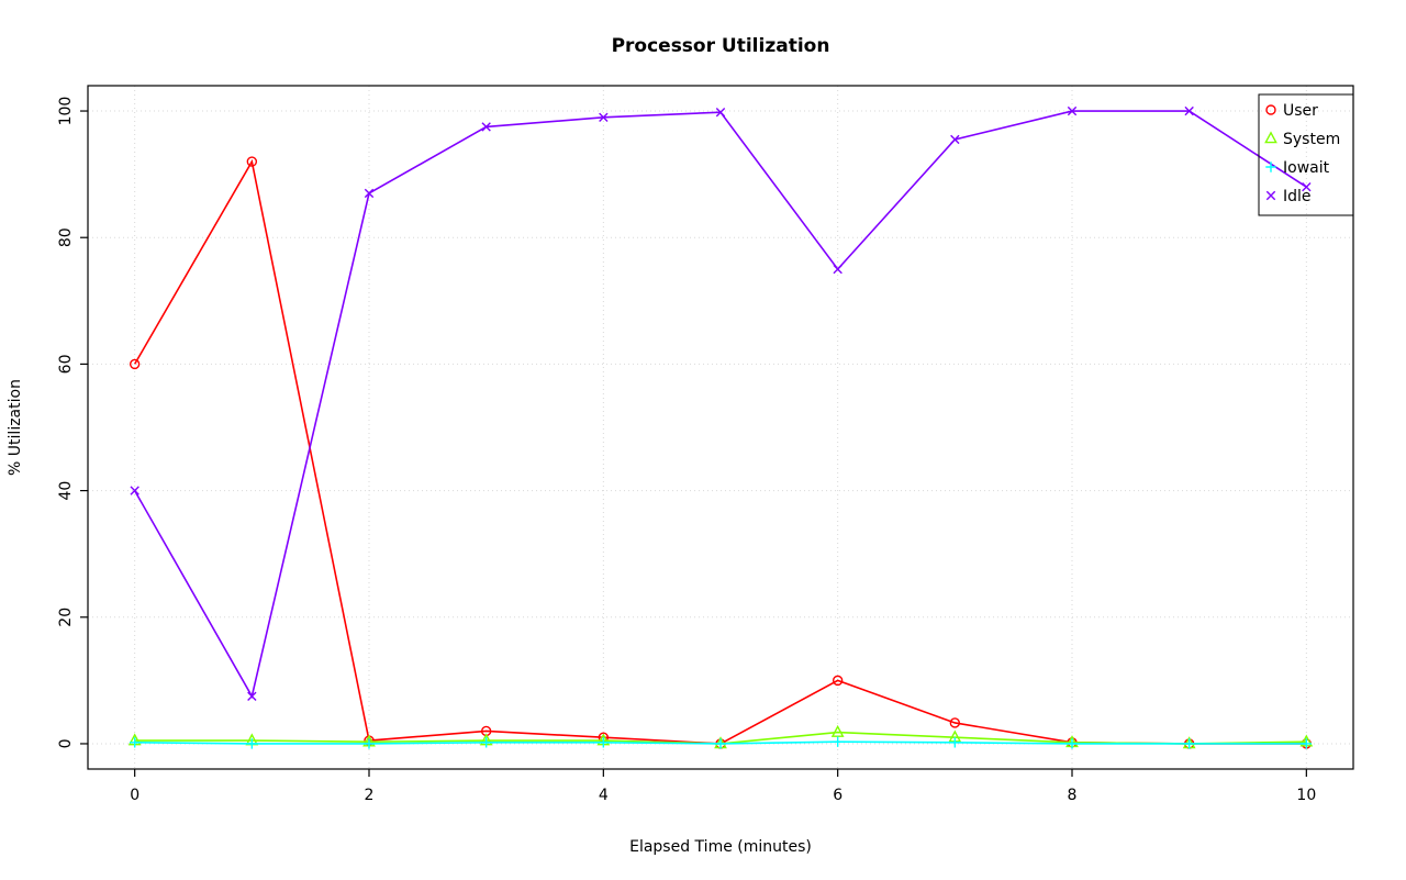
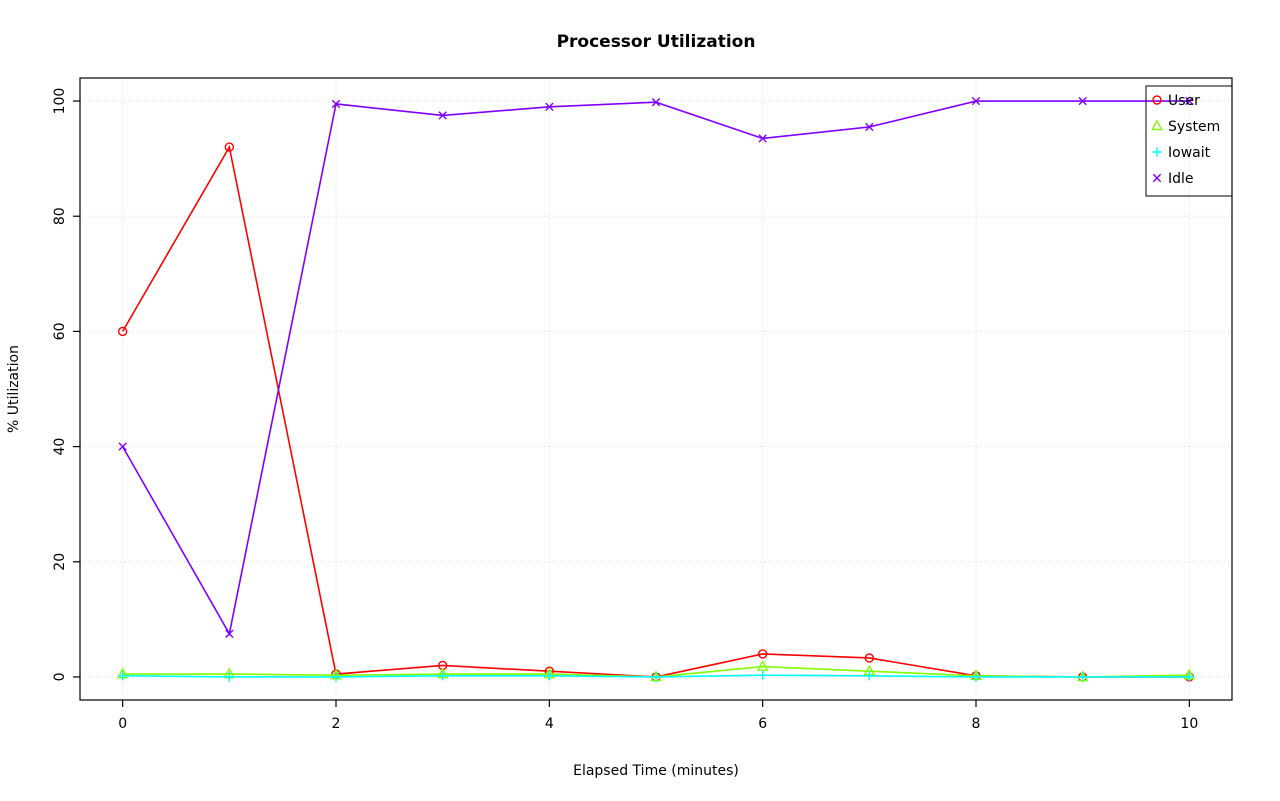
Idle/2: 87 -> 100
User/6: 10 -> 4
Idle/6: 75 -> 94
Idle/10: 88 -> 100
